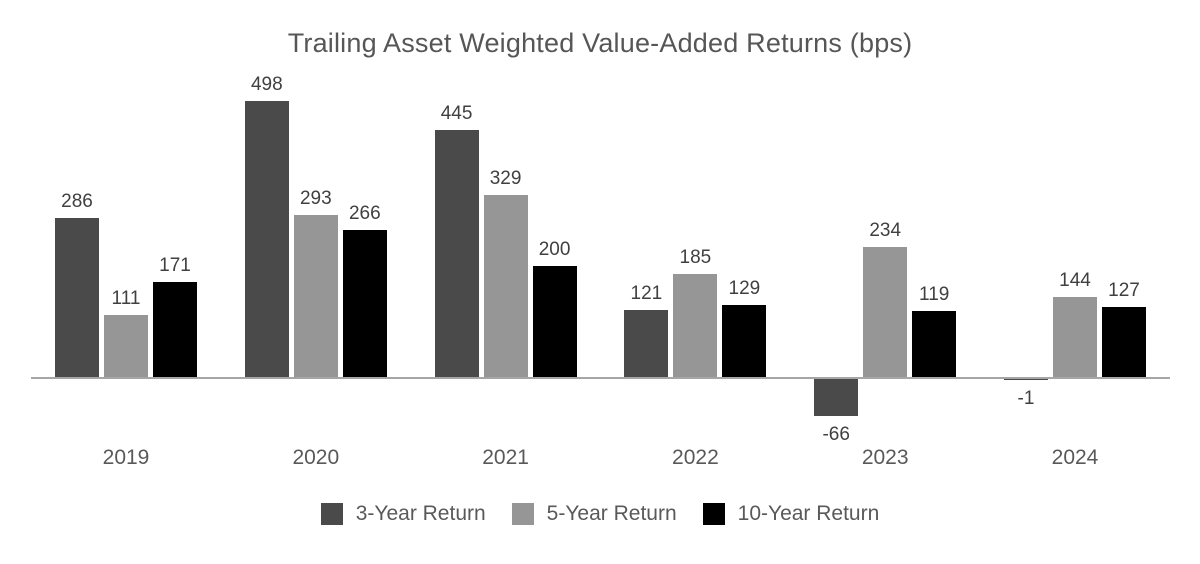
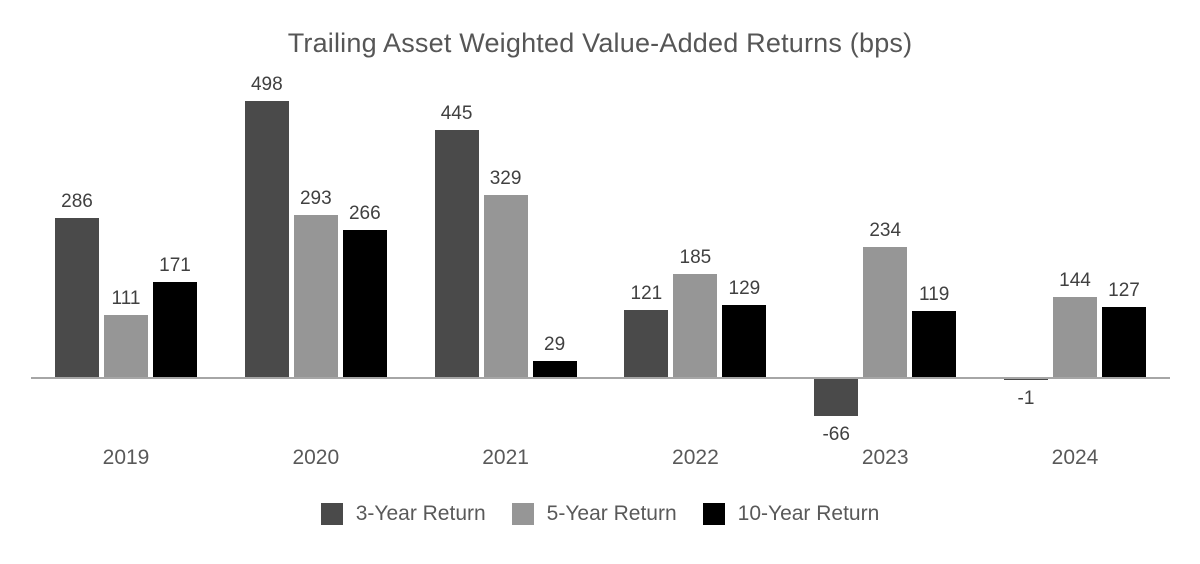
10-Year Return/2021: 200 -> 29
